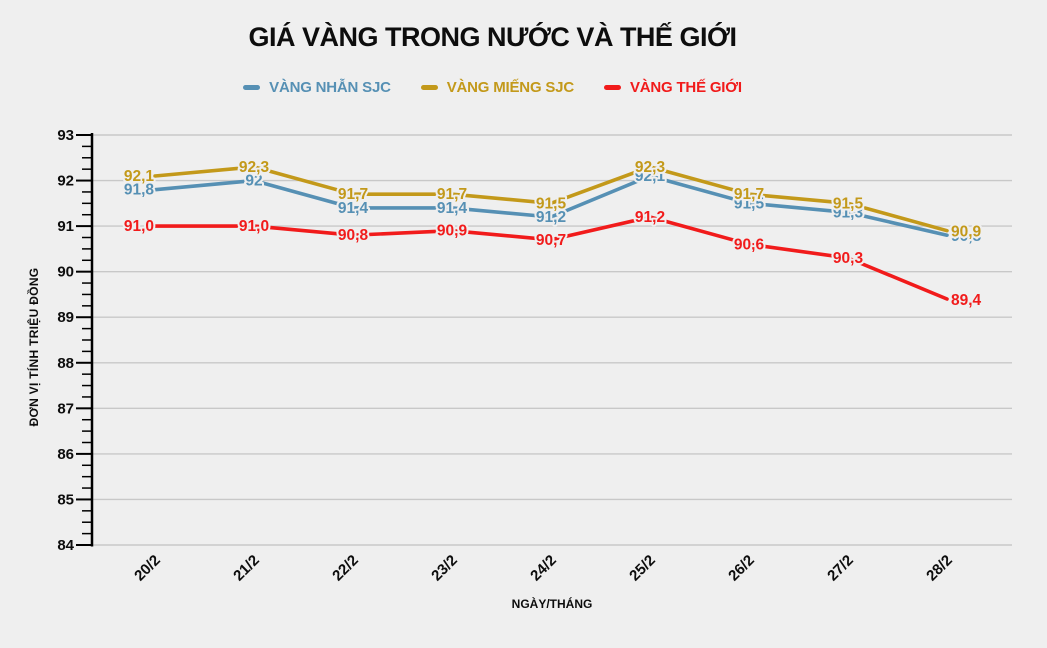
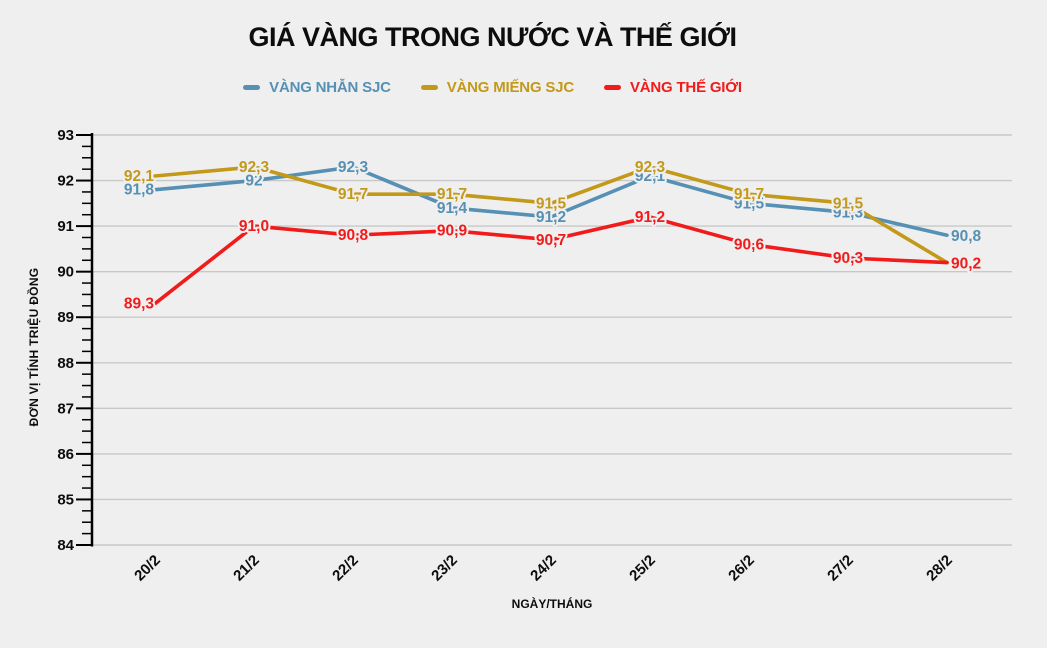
VÀNG THẾ GIỚI/20/2: 91,0 -> 89,3
VÀNG NHẪN SJC/22/2: 91,4 -> 92,3
VÀNG MIẾNG SJC/28/2: 90,9 -> 90,2
VÀNG THẾ GIỚI/28/2: 89,4 -> 90,2
